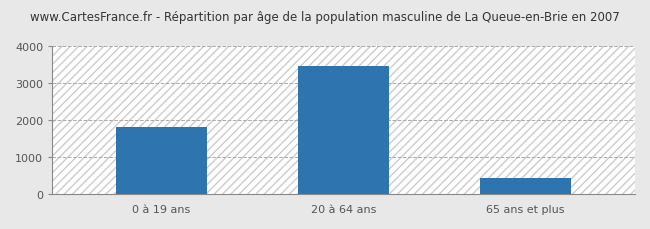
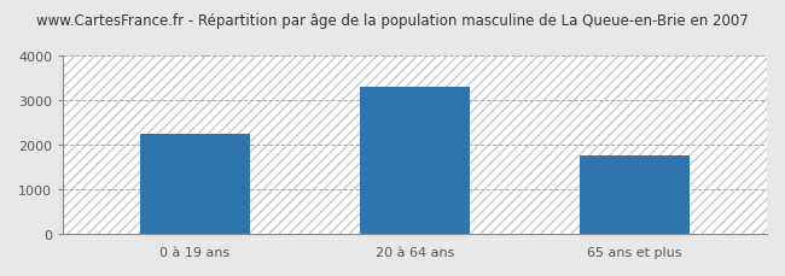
0 à 19 ans: 1800 -> 2250
20 à 64 ans: 3450 -> 3300
65 ans et plus: 430 -> 1750
